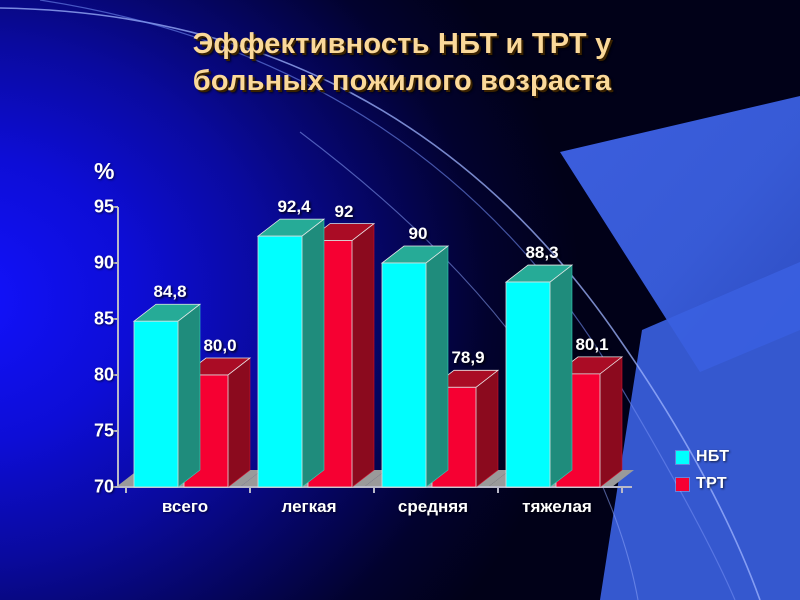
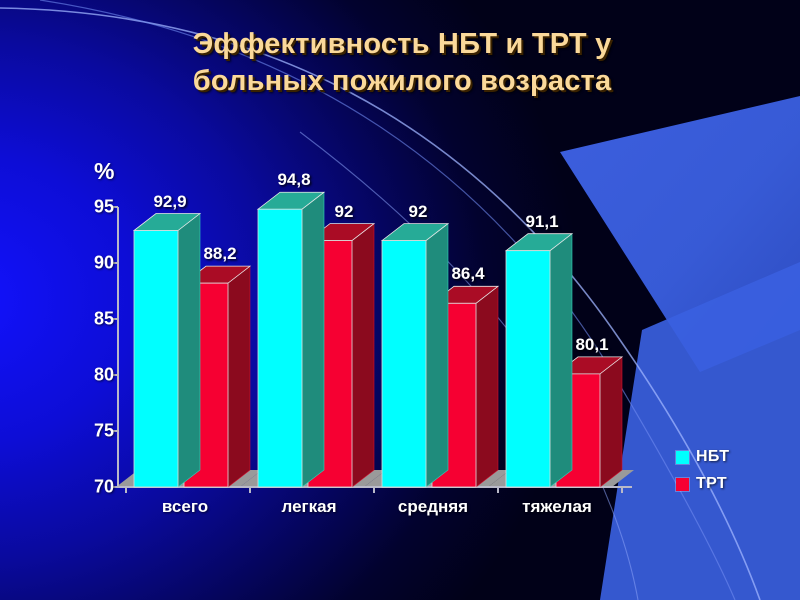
НБТ/всего: 84,8 -> 92,9
ТРТ/всего: 80,0 -> 88,2
НБТ/легкая: 92,4 -> 94,8
НБТ/средняя: 90 -> 92
ТРТ/средняя: 78,9 -> 86,4
НБТ/тяжелая: 88,3 -> 91,1
